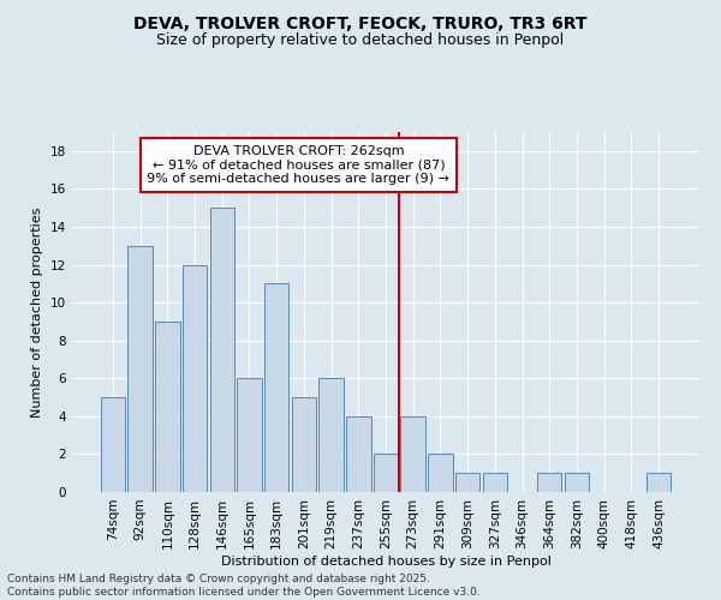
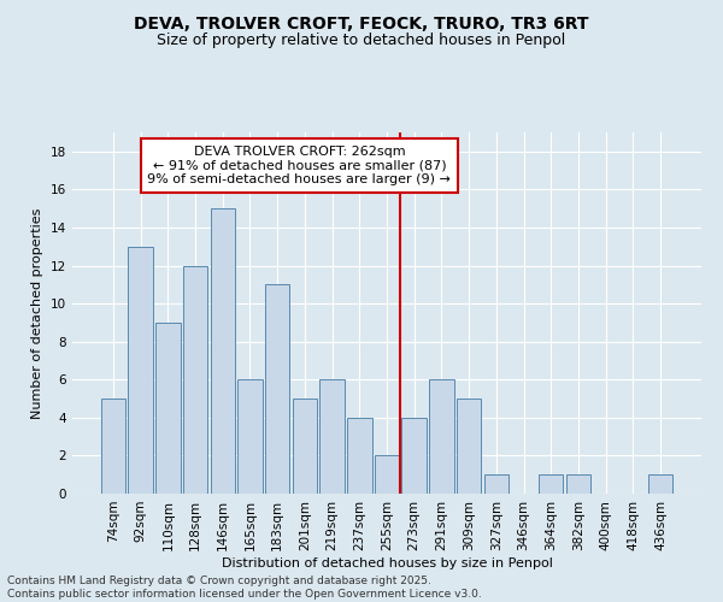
291sqm: 2 -> 6
309sqm: 1 -> 5
